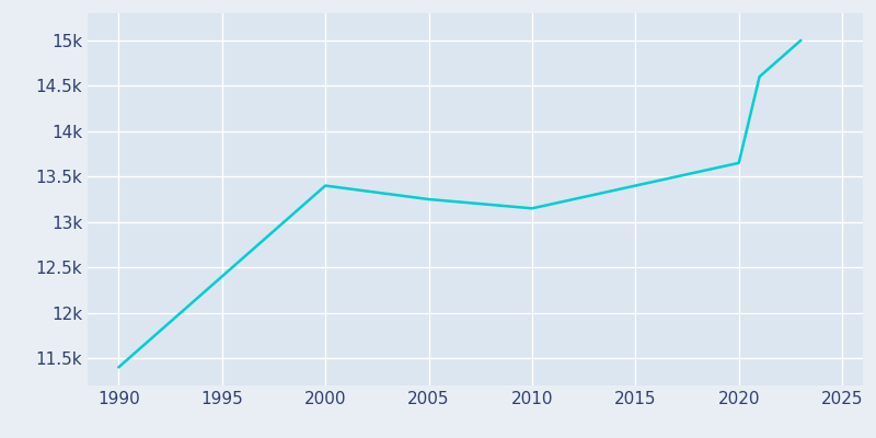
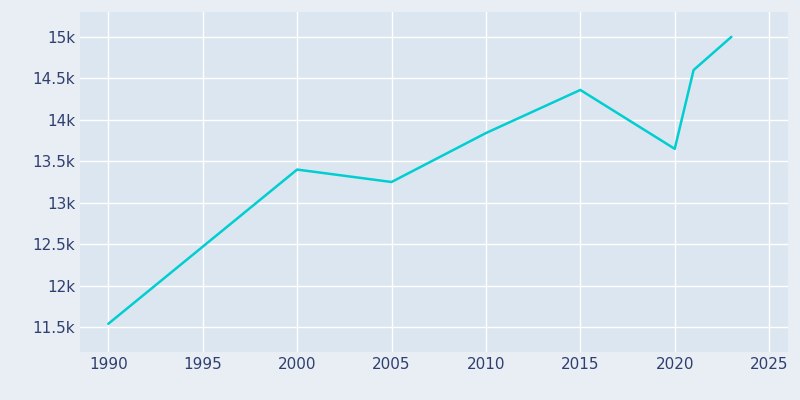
1990: 11.40k -> 11.54k
2010: 13.15k -> 13.84k
2015: 13.40k -> 14.36k
